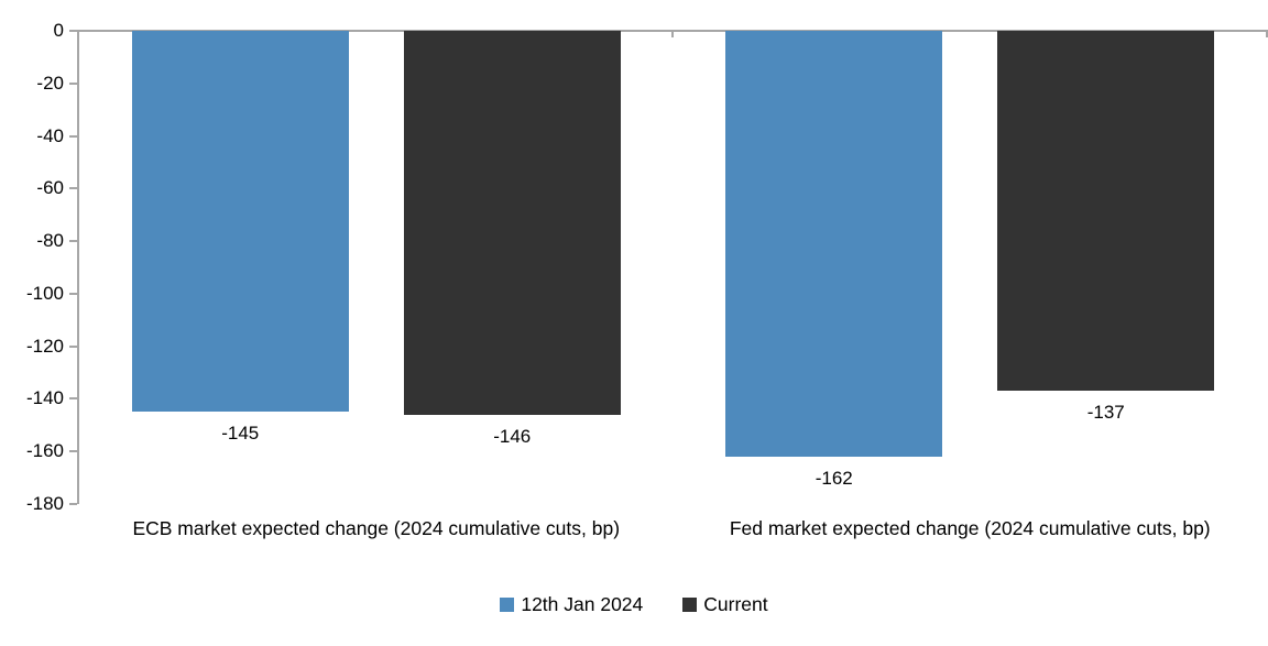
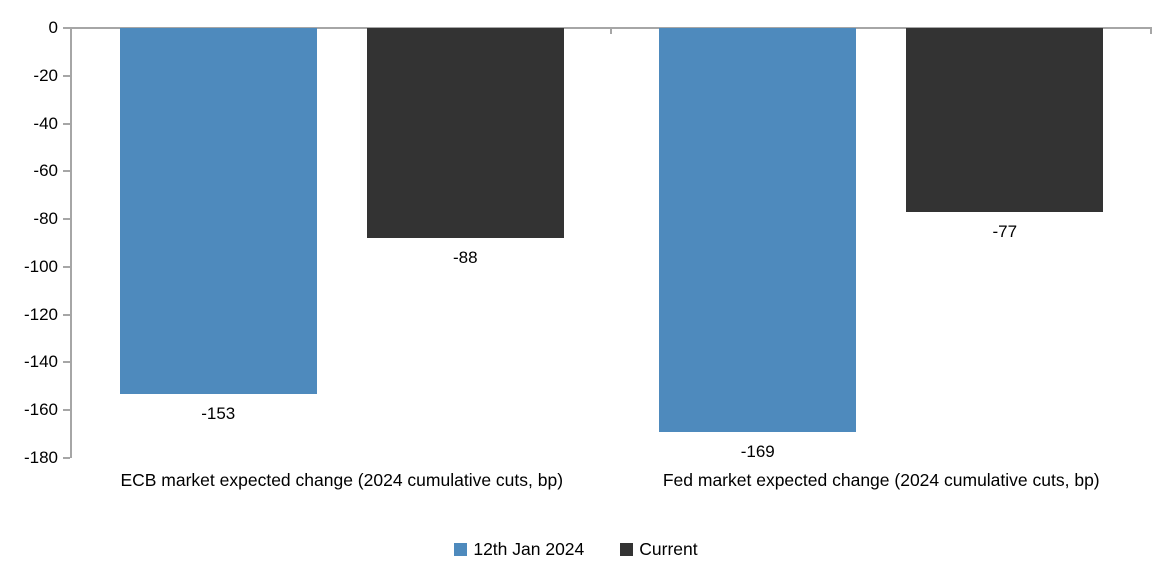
12th Jan 2024/ECB market expected change (2024 cumulative cuts, bp): -145 -> -153
Current/ECB market expected change (2024 cumulative cuts, bp): -146 -> -88
12th Jan 2024/Fed market expected change (2024 cumulative cuts, bp): -162 -> -169
Current/Fed market expected change (2024 cumulative cuts, bp): -137 -> -77
